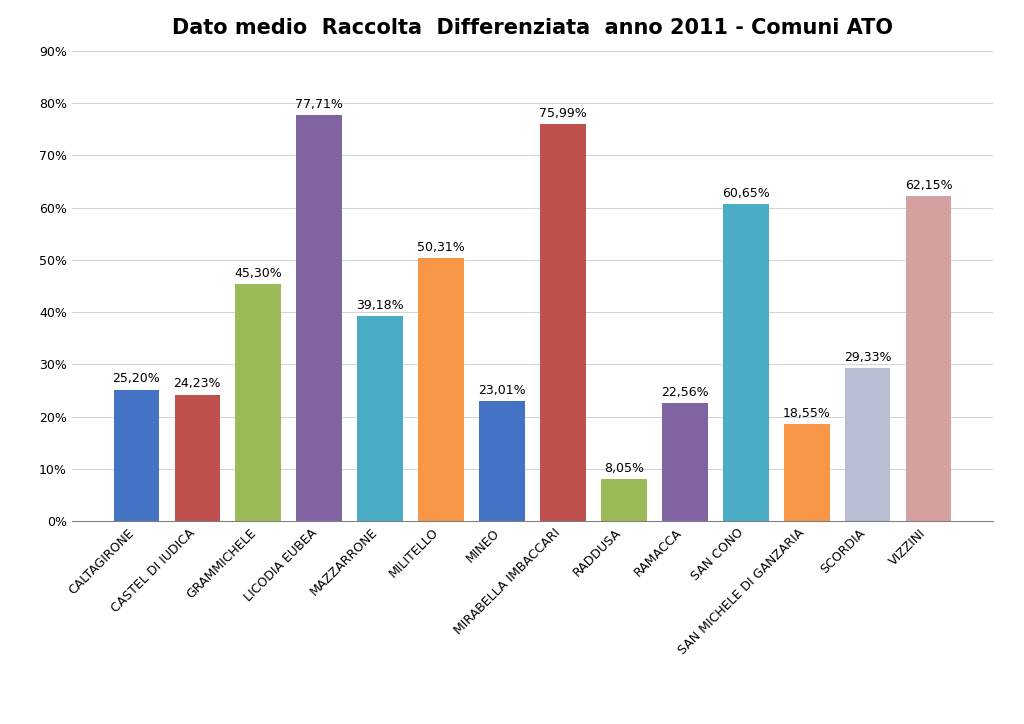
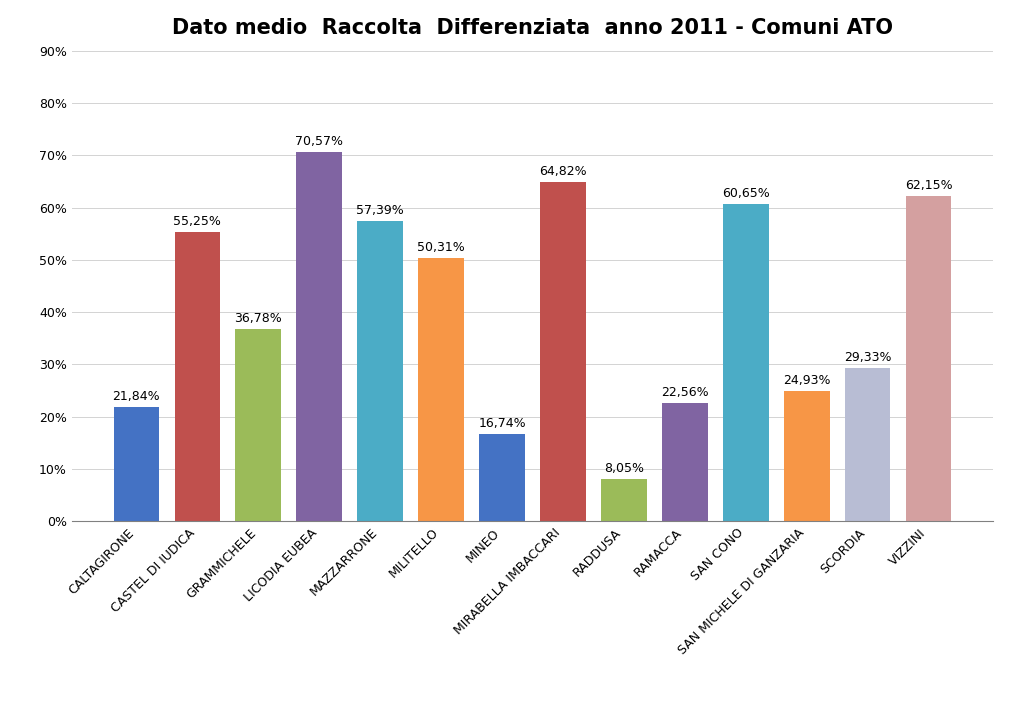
CALTAGIRONE: 25,20% -> 21,84%
CASTEL DI IUDICA: 24,23% -> 55,25%
GRAMMICHELE: 45,30% -> 36,78%
LICODIA EUBEA: 77,71% -> 70,57%
MAZZARRONE: 39,18% -> 57,39%
MINEO: 23,01% -> 16,74%
MIRABELLA IMBACCARI: 75,99% -> 64,82%
SAN MICHELE DI GANZARIA: 18,55% -> 24,93%
